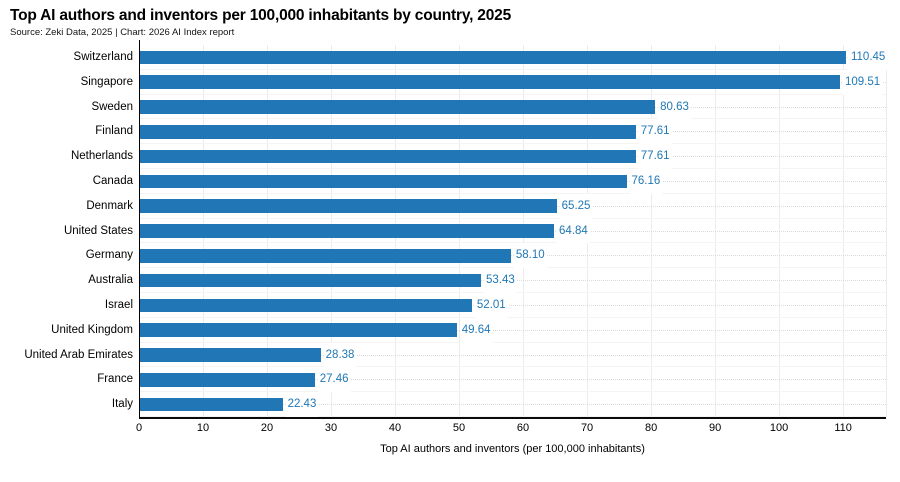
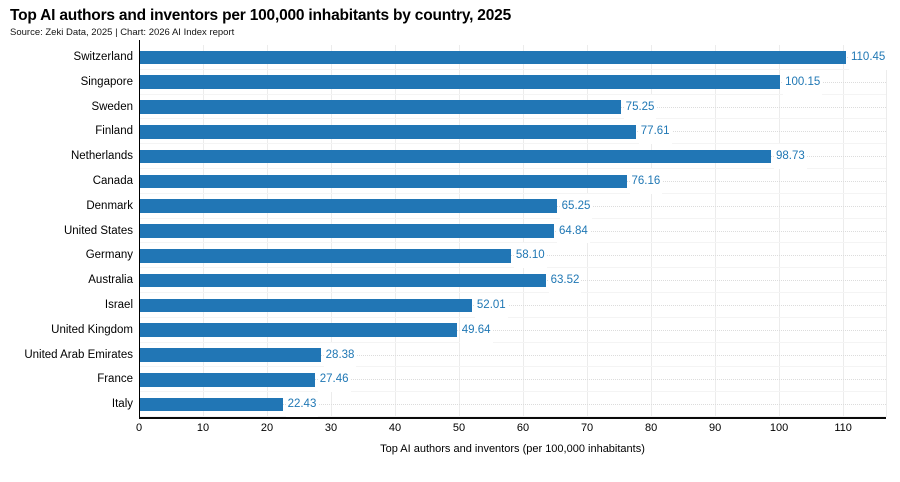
Singapore: 109.51 -> 100.15
Sweden: 80.63 -> 75.25
Netherlands: 77.61 -> 98.73
Australia: 53.43 -> 63.52
